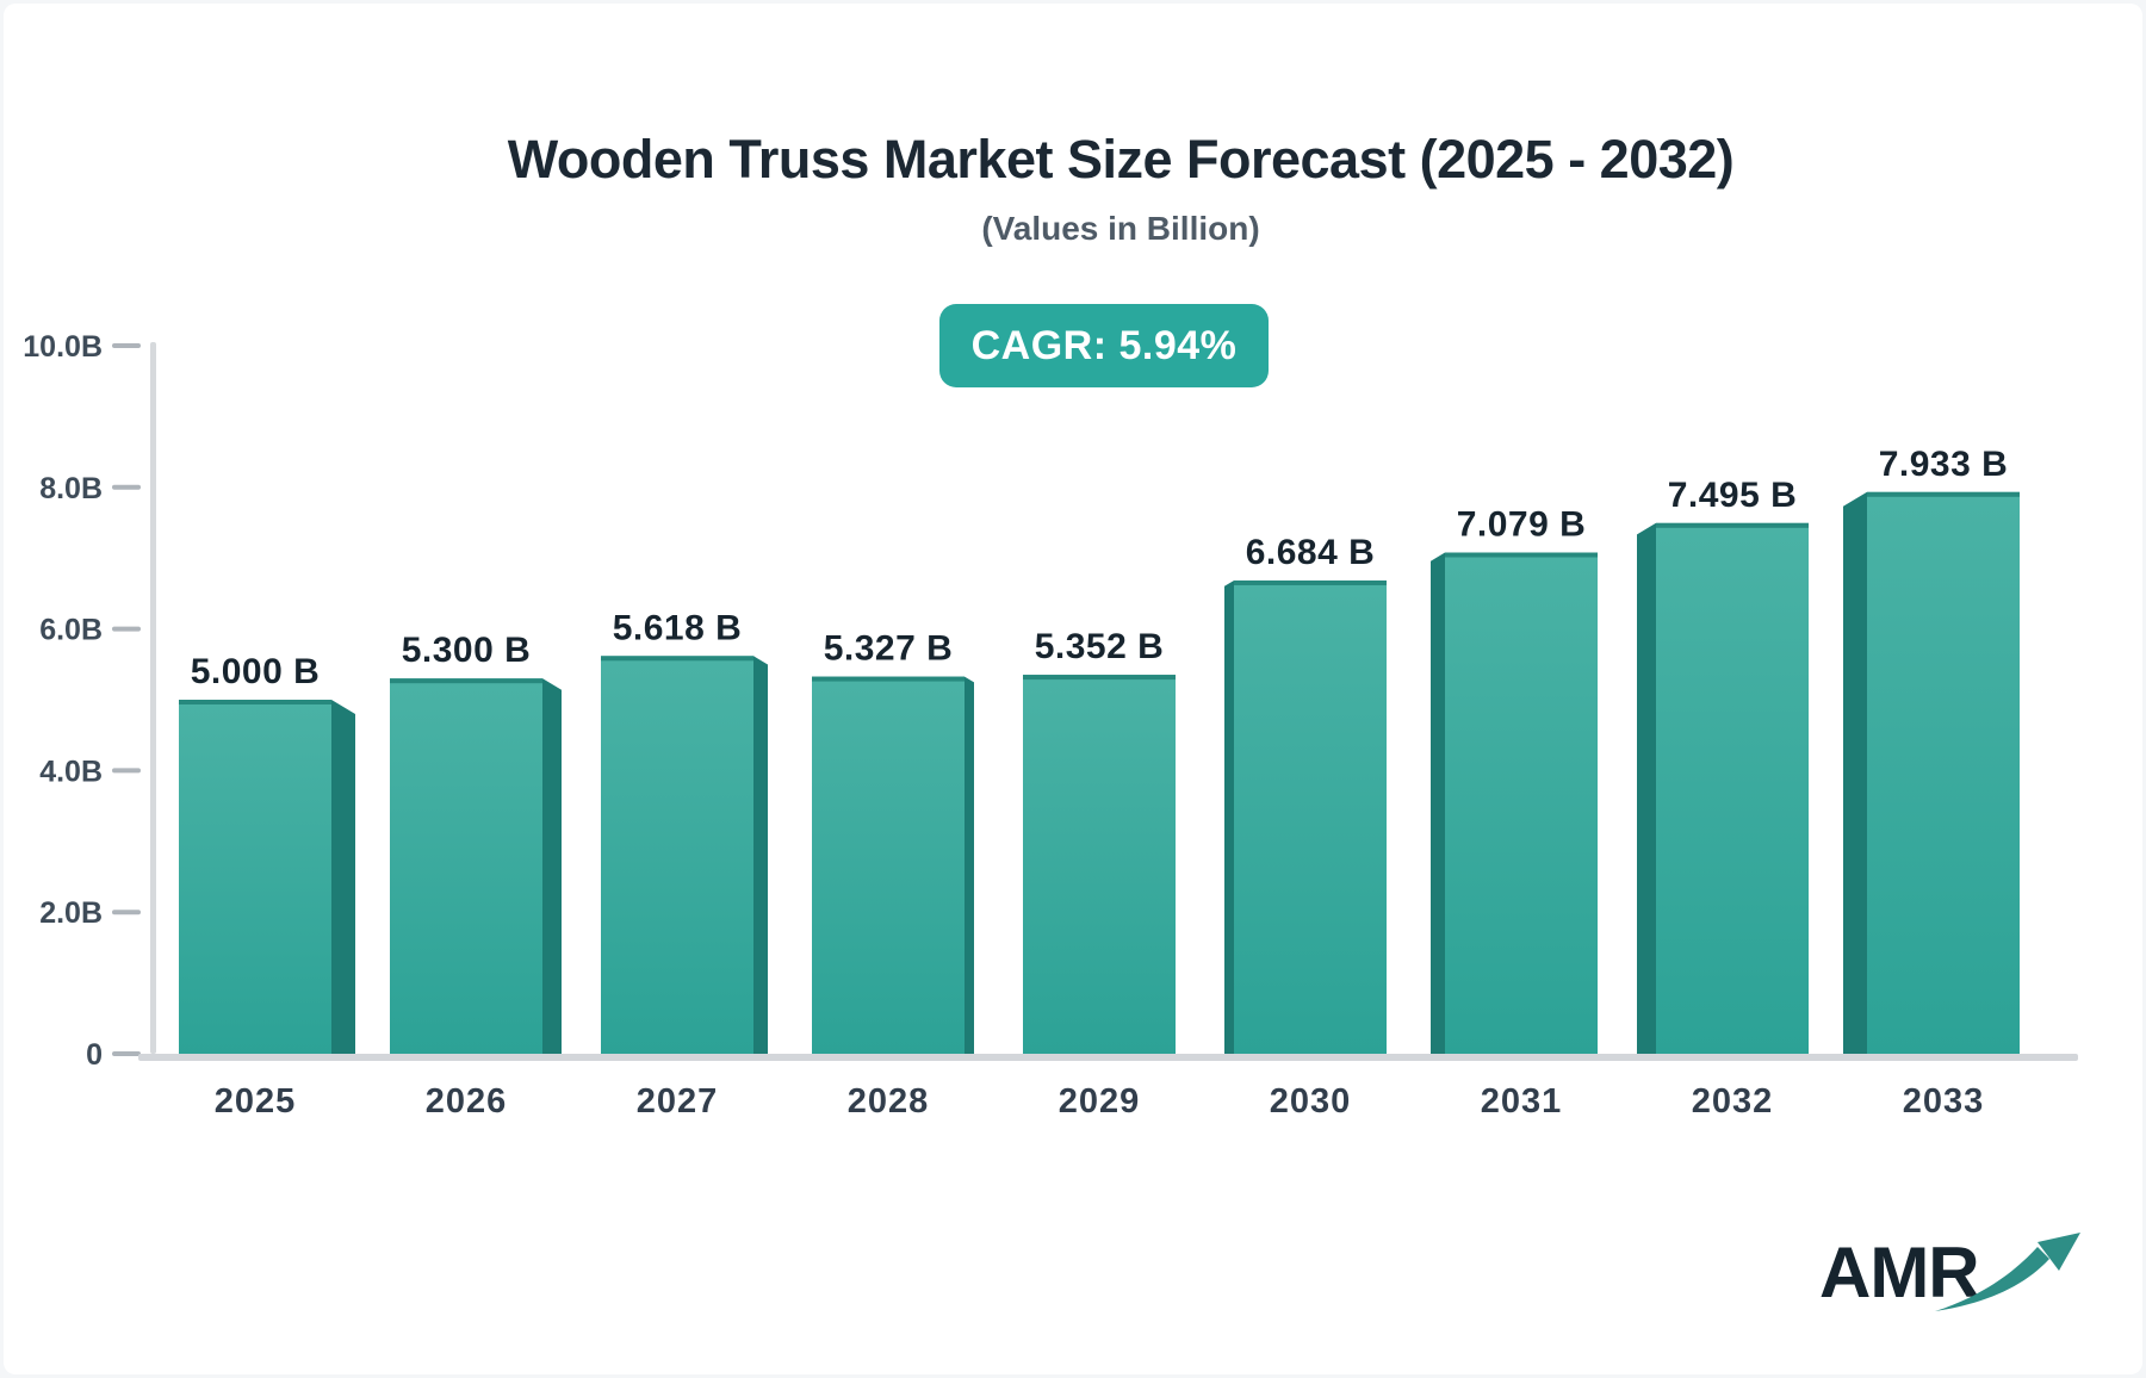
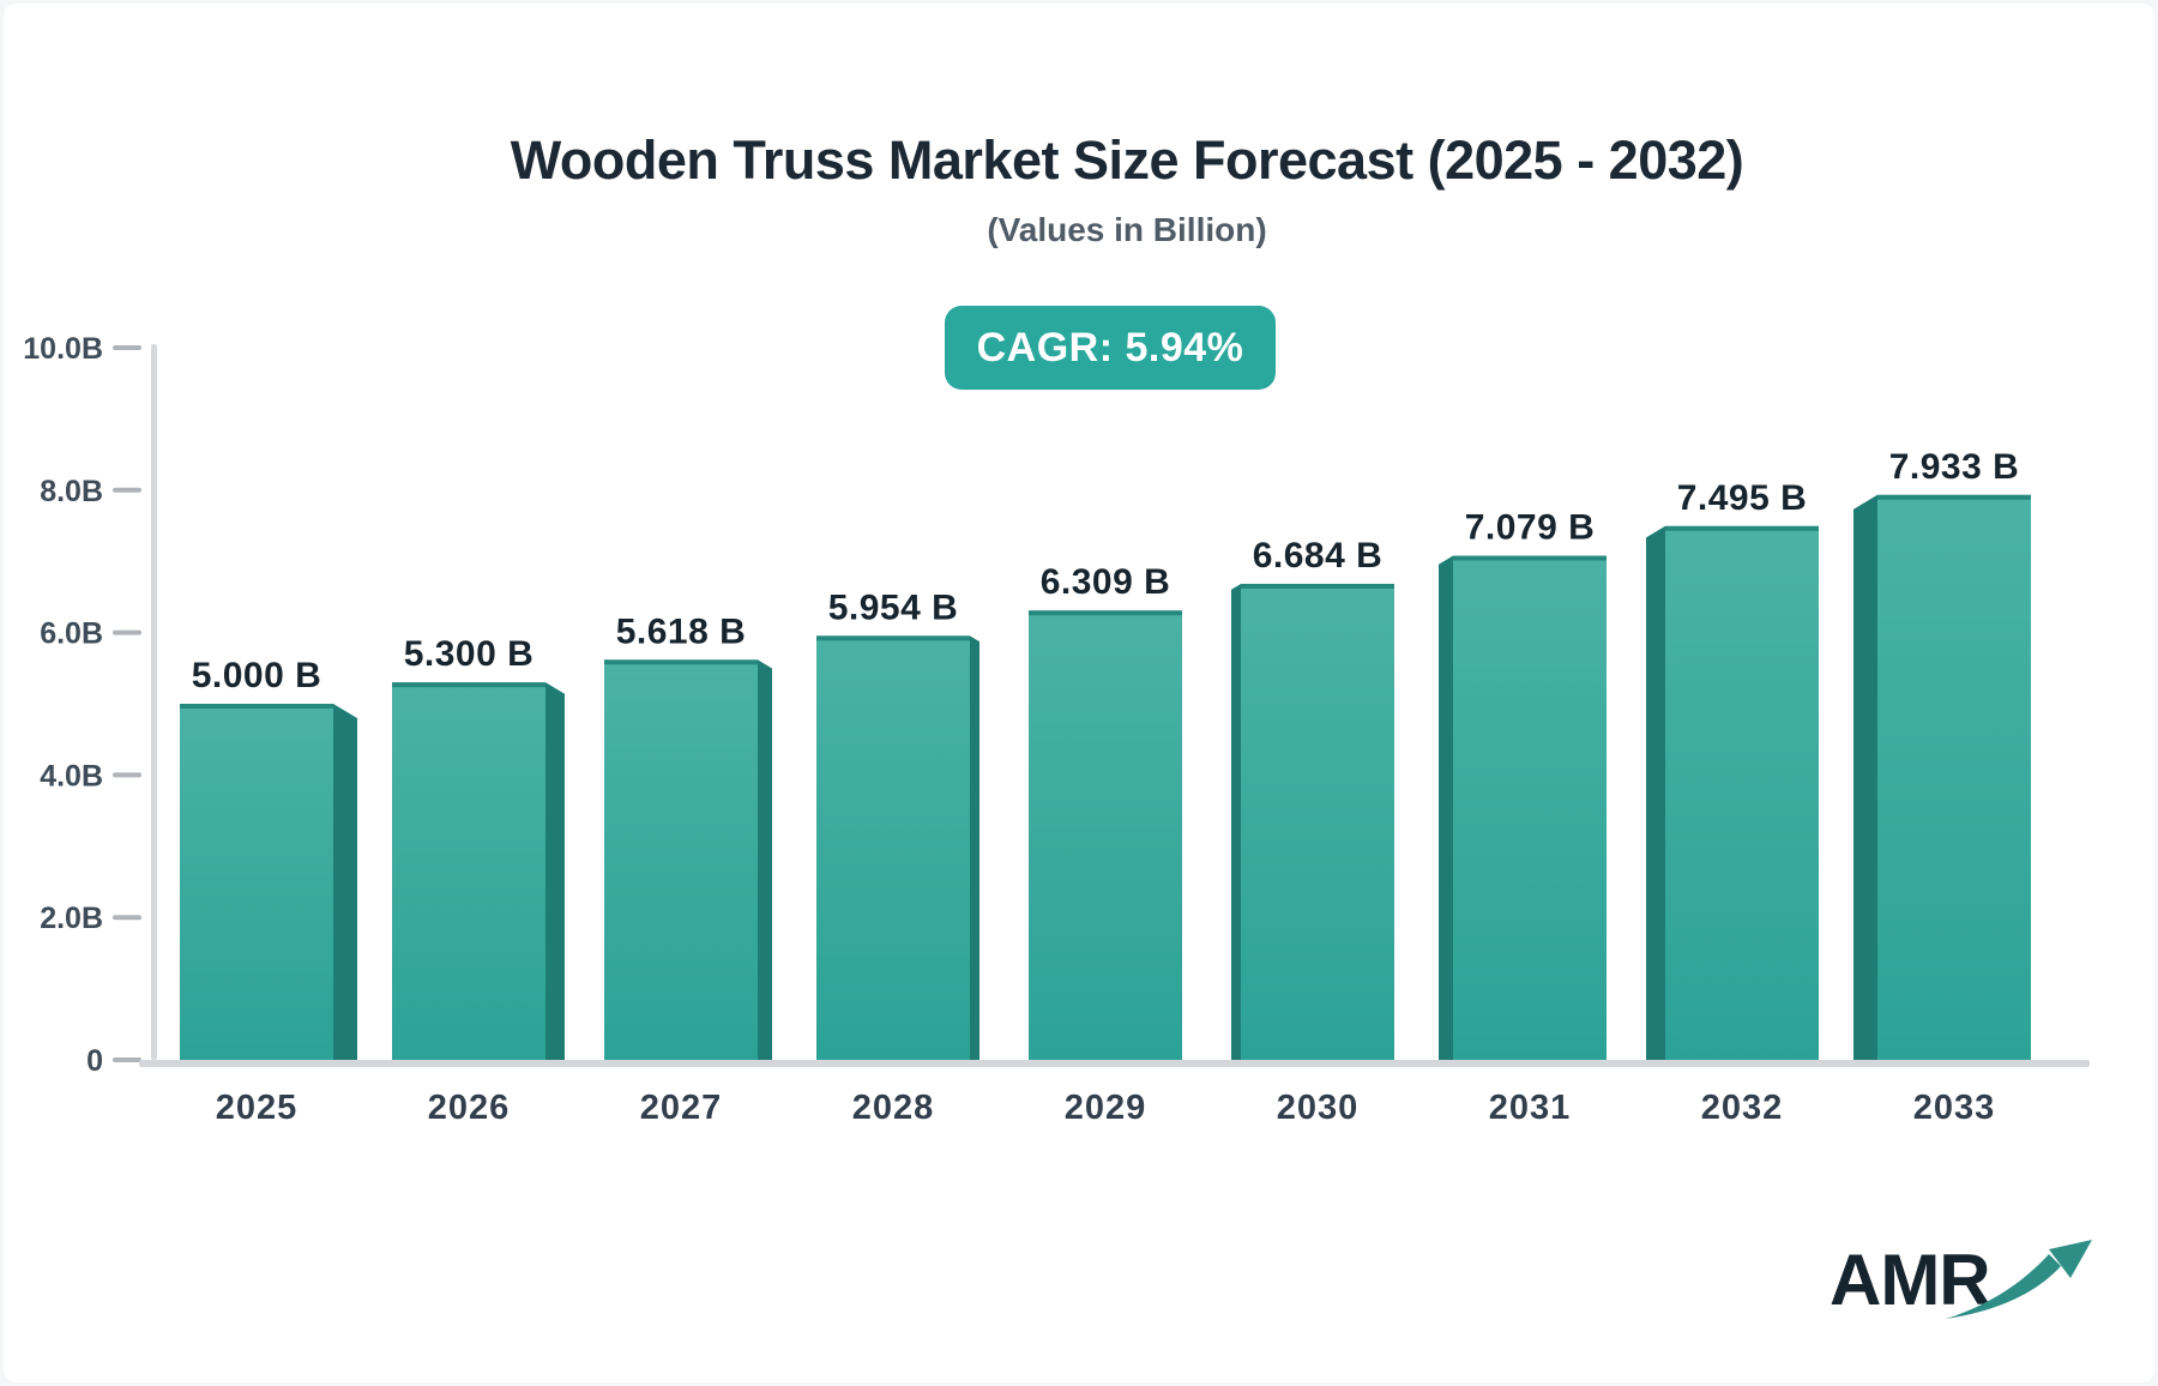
2028: 5.327 -> 5.954
2029: 5.352 -> 6.309
